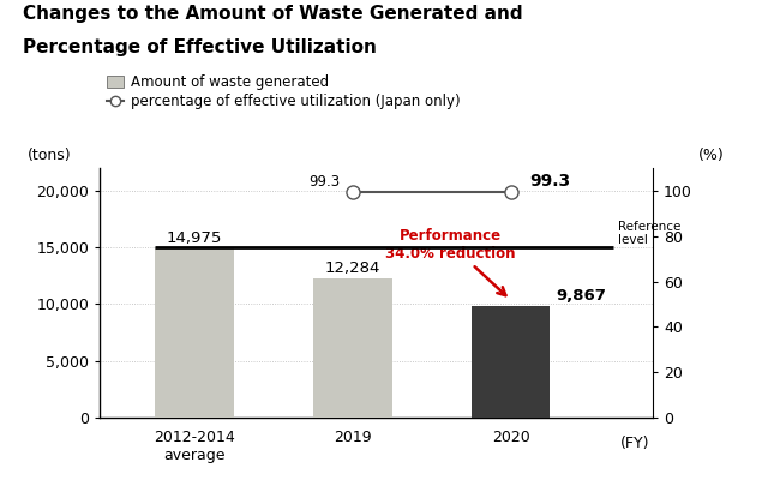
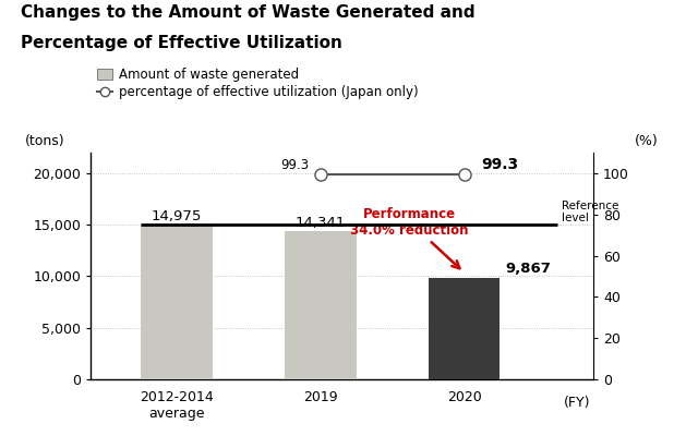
2019: 12,284 -> 14,341
